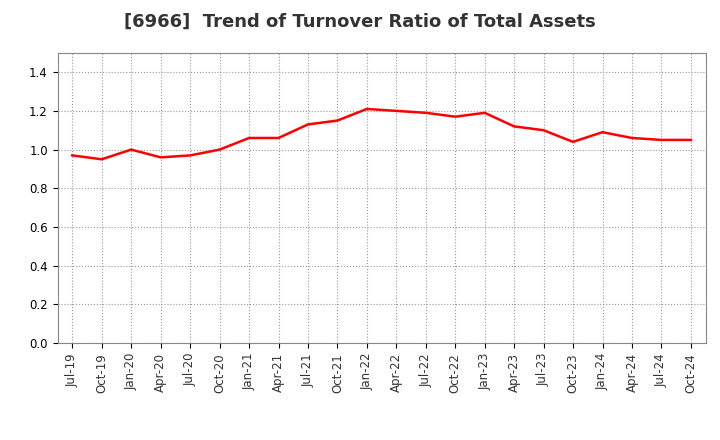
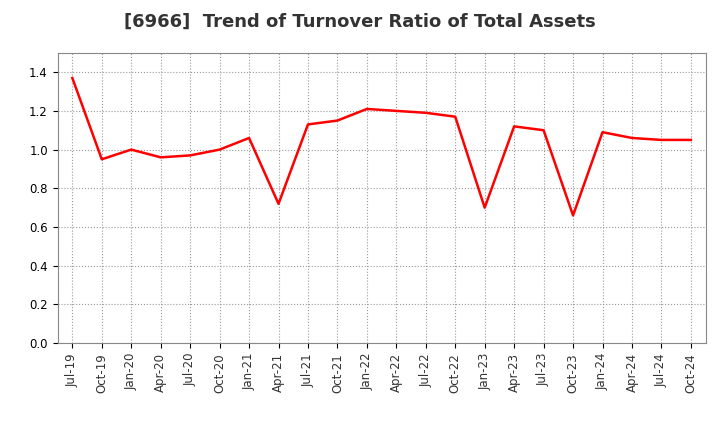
Jul-19: 0.97 -> 1.37
Apr-21: 1.06 -> 0.72
Jan-23: 1.19 -> 0.70
Oct-23: 1.04 -> 0.66
